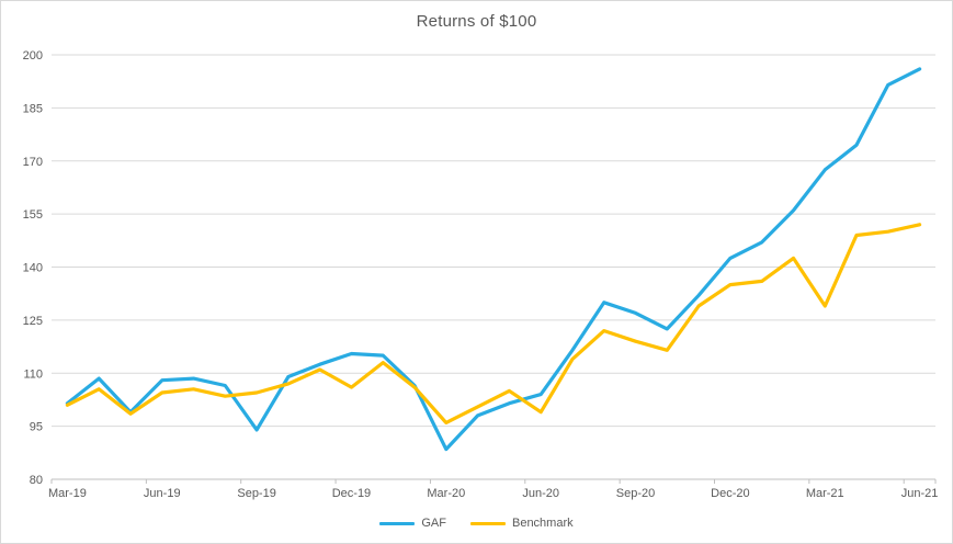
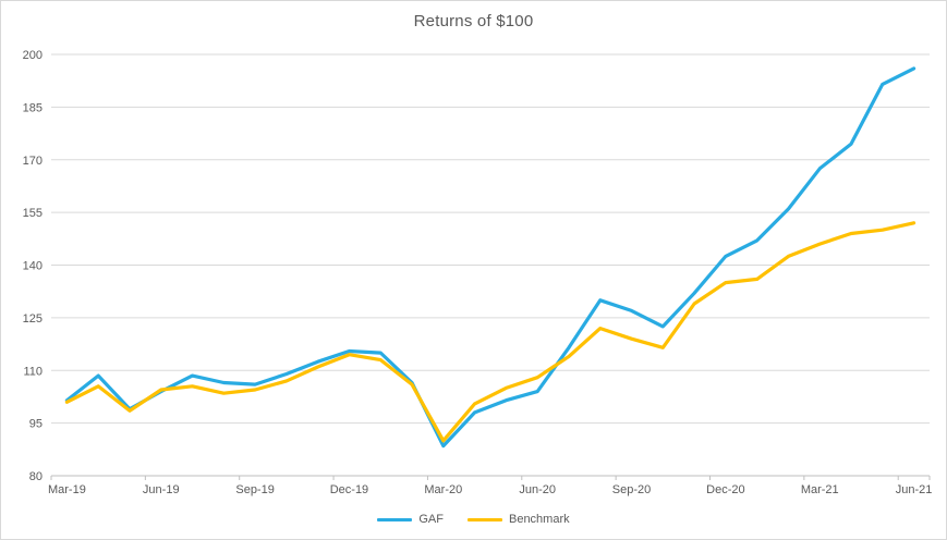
GAF/Jun-19: 108 -> 104
GAF/Sep-19: 94 -> 106
Benchmark/Dec-19: 106 -> 114
Benchmark/Mar-20: 96 -> 90
Benchmark/Jun-20: 99 -> 108
Benchmark/Mar-21: 129 -> 146
